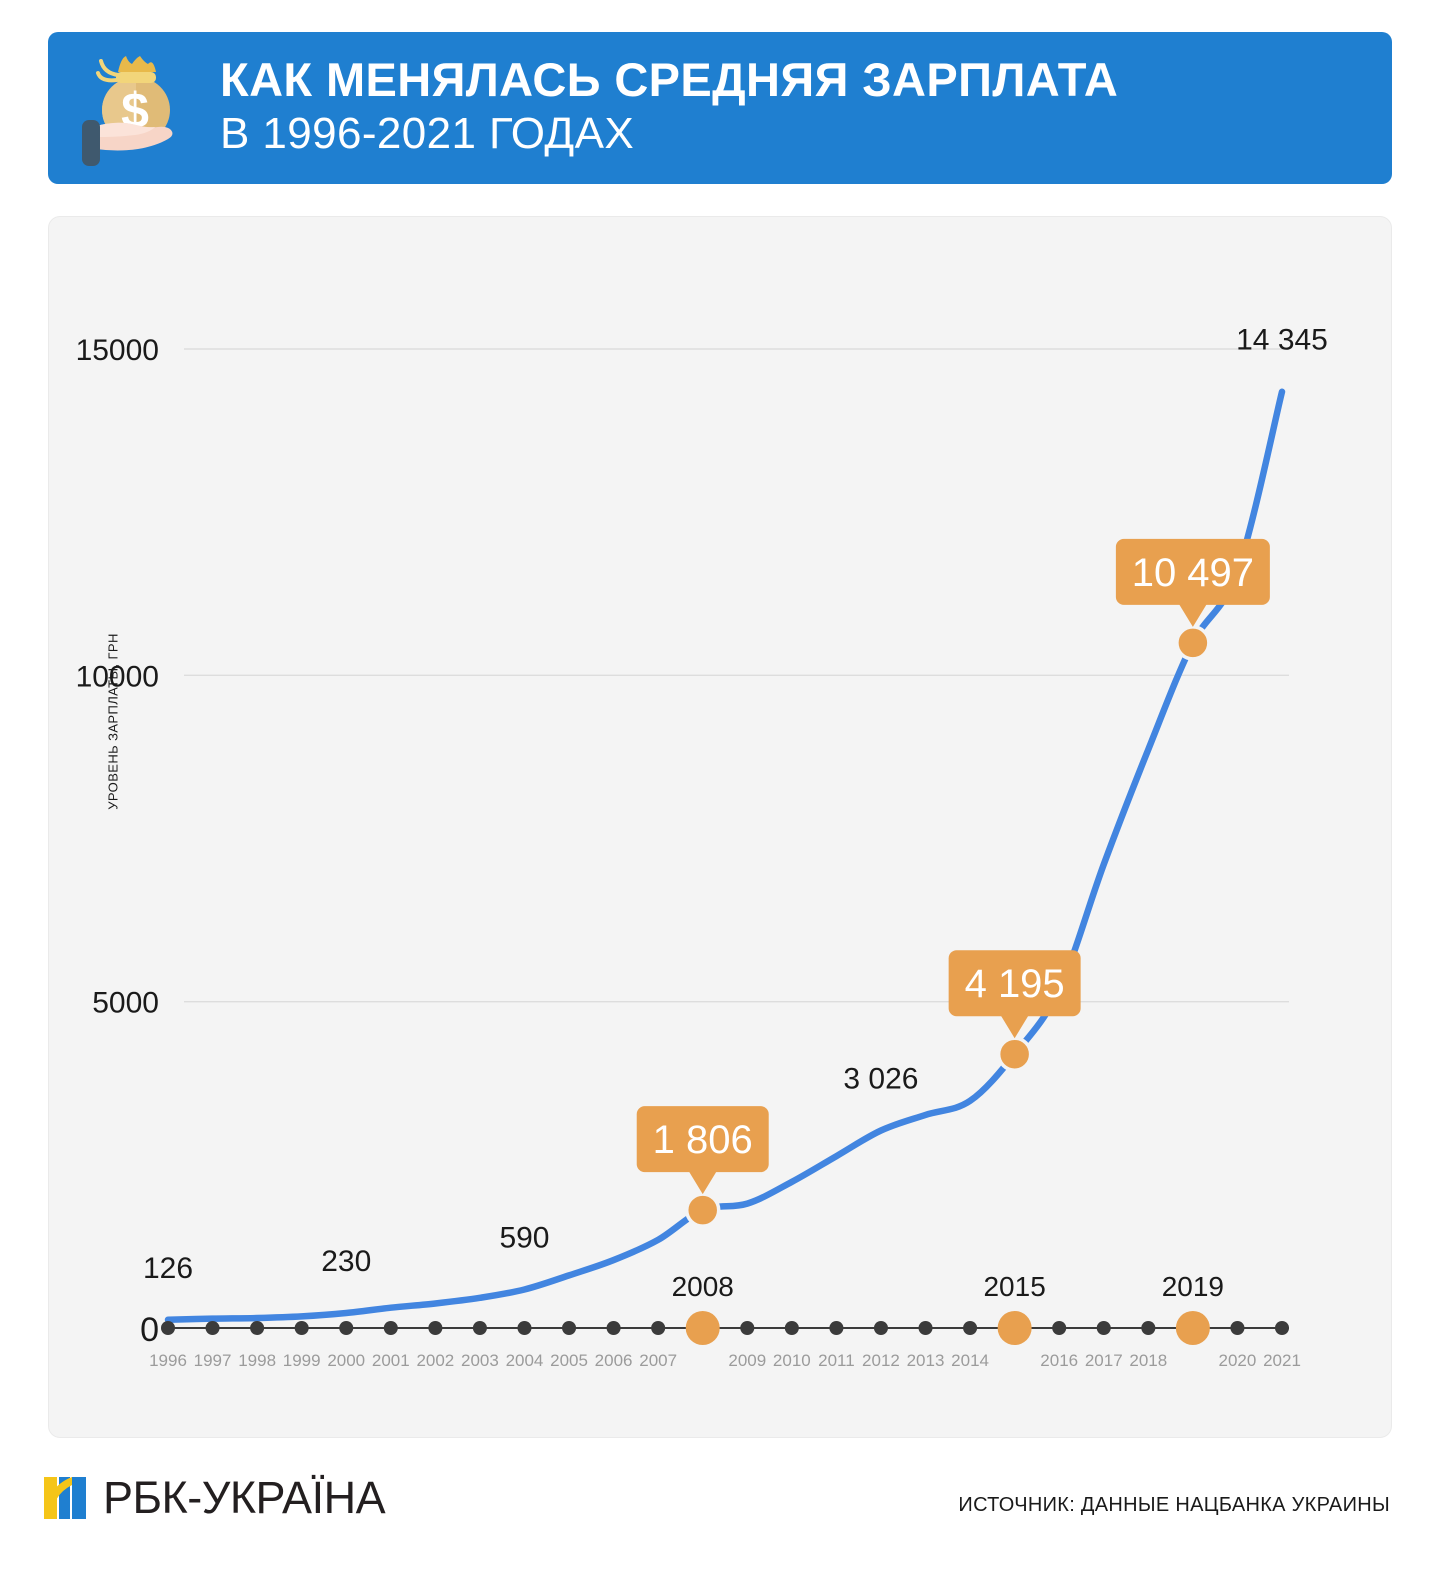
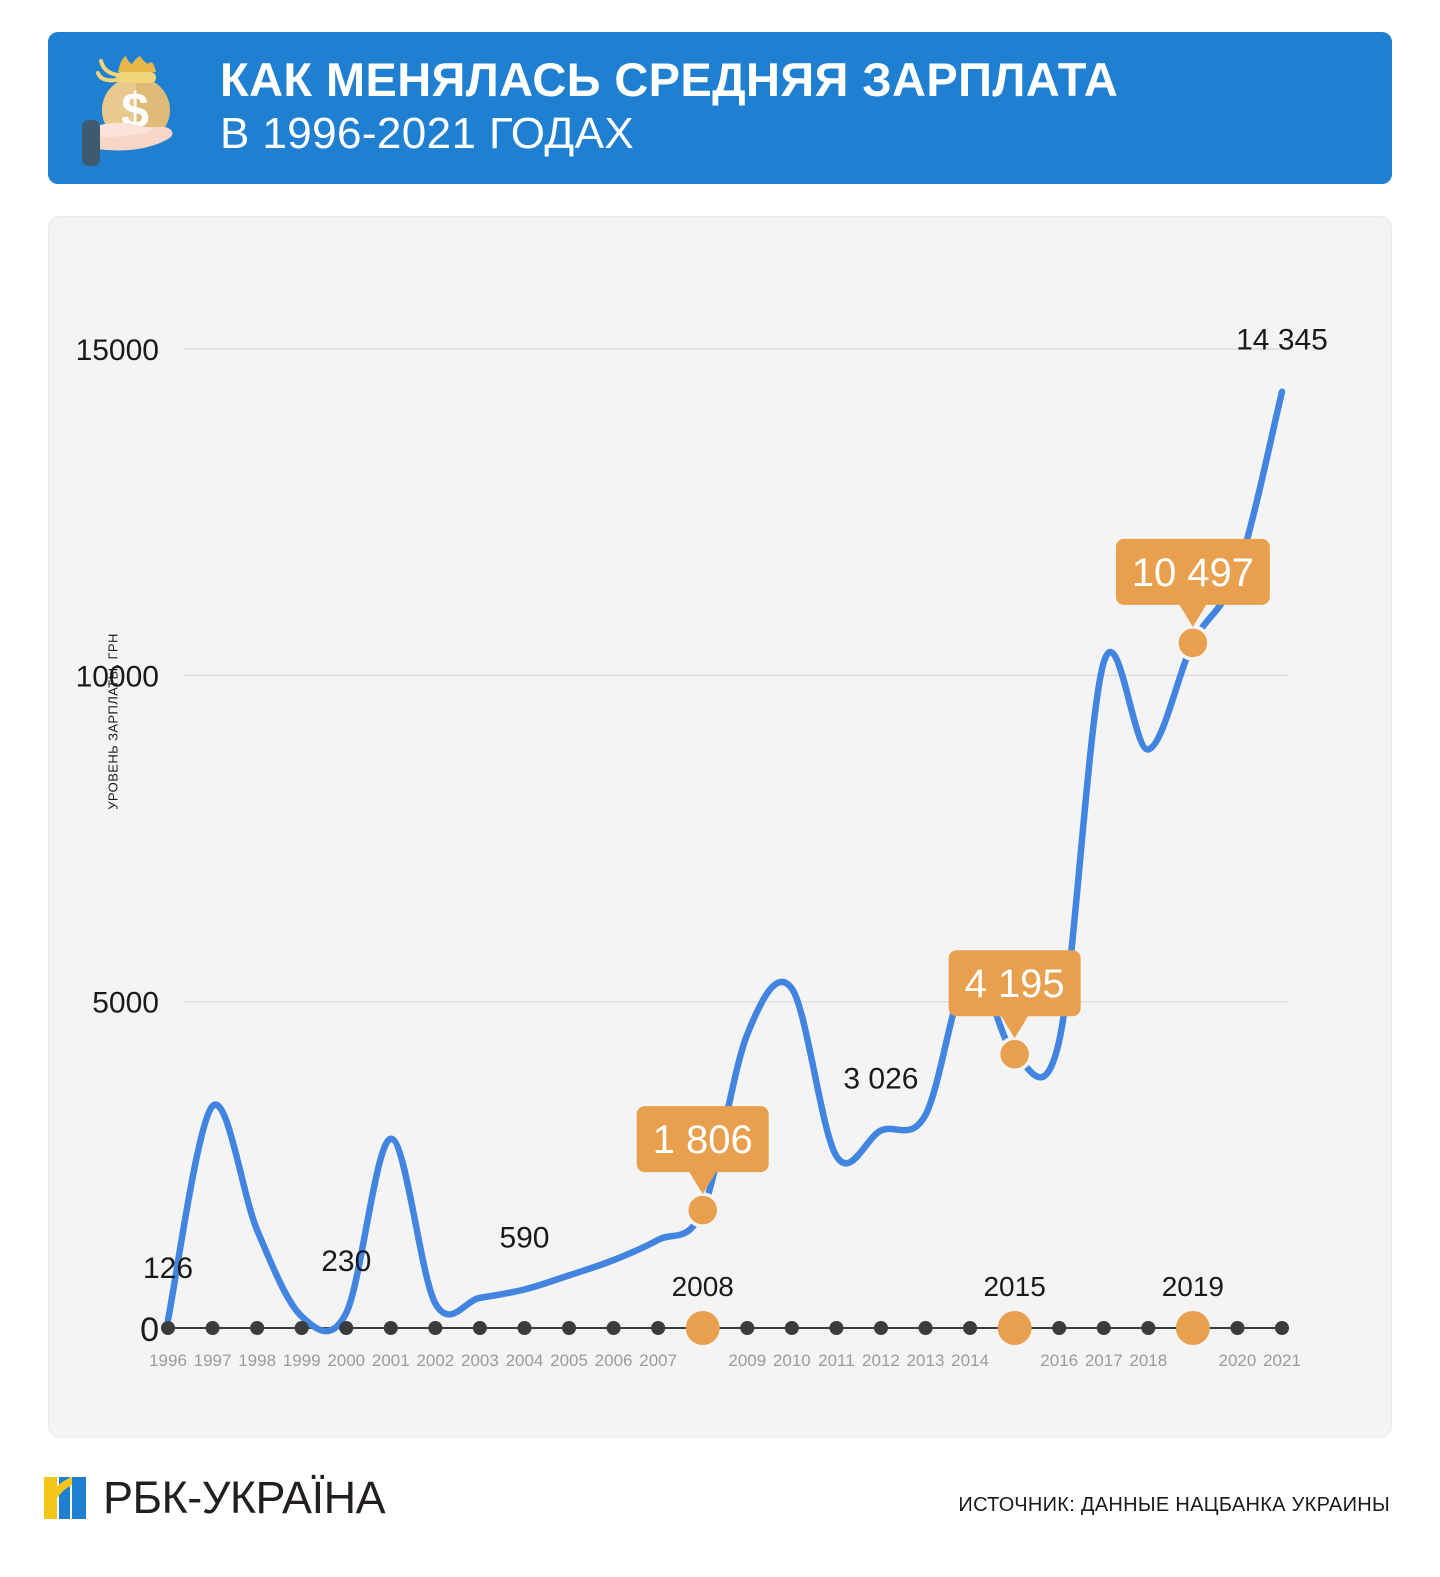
1997: 100 -> 3400
1998: 200 -> 1500
2001: 300 -> 2900
2009: 1900 -> 4500
2010: 2200 -> 5200
2014: 3500 -> 5500
2016: 5200 -> 4400
2017: 7100 -> 10200
